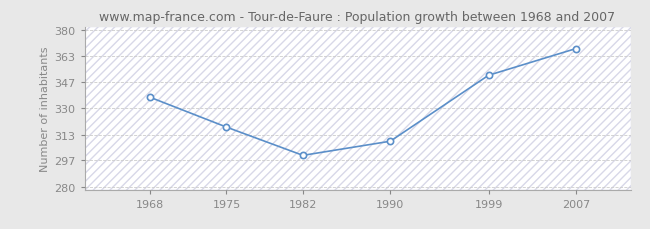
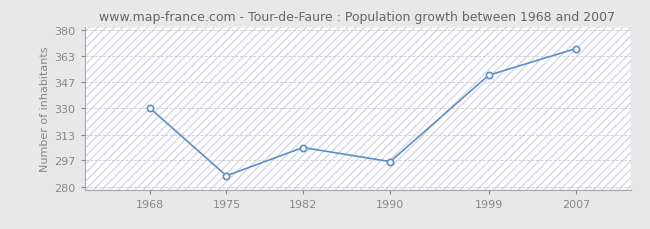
1968: 337 -> 330
1975: 318 -> 287
1982: 300 -> 305
1990: 309 -> 296
